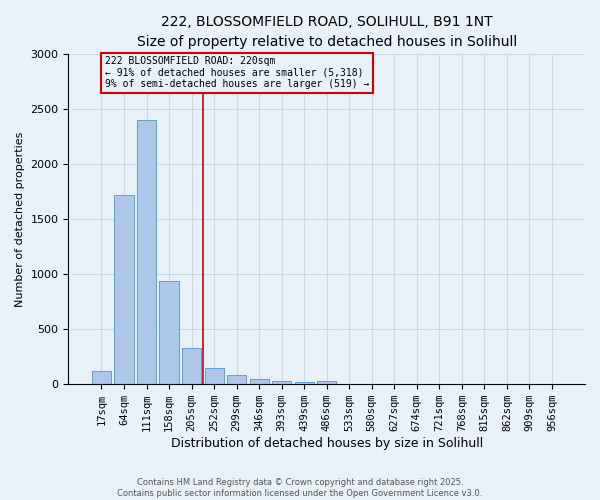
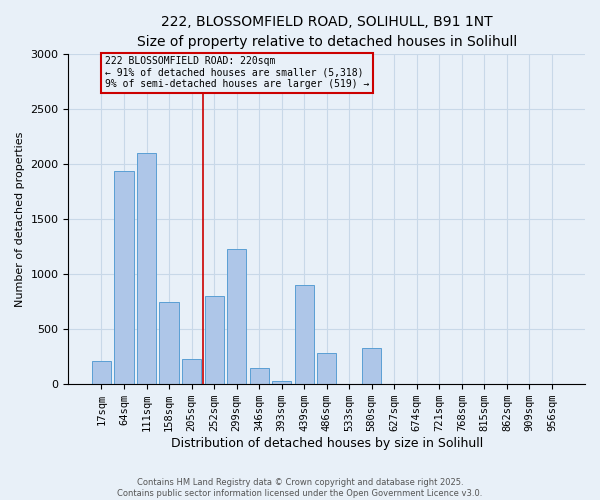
17sqm: 120 -> 210
64sqm: 1720 -> 1940
111sqm: 2400 -> 2100
158sqm: 940 -> 750
205sqm: 330 -> 230
252sqm: 140 -> 800
299sqm: 80 -> 1230
346sqm: 40 -> 150
439sqm: 20 -> 900
486sqm: 30 -> 280
580sqm: 0 -> 330
